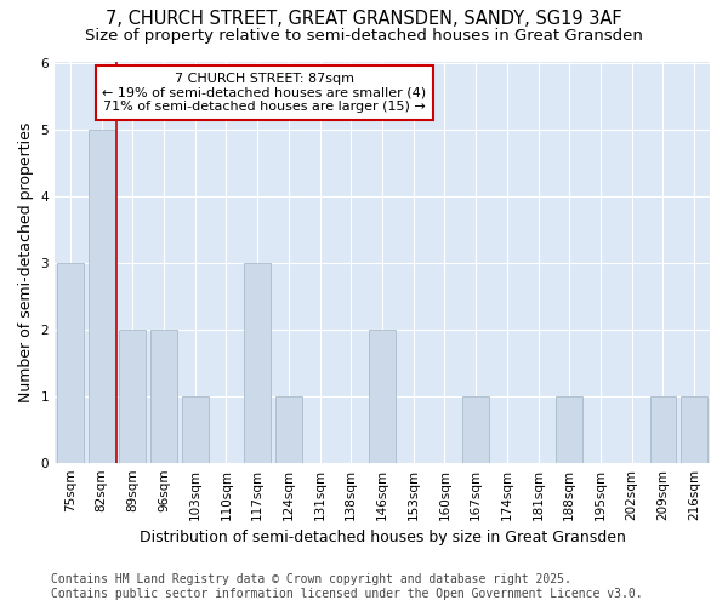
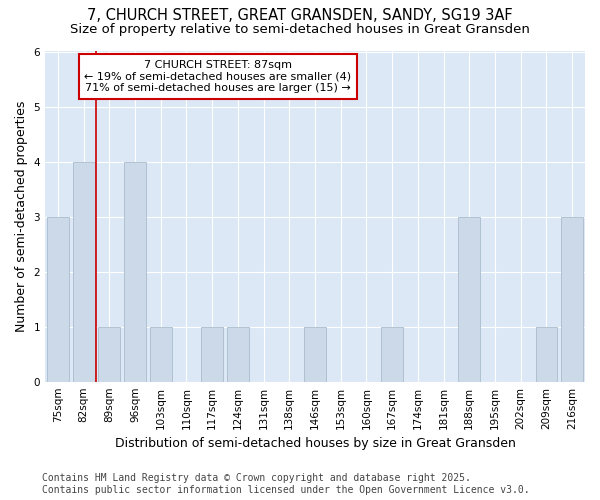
82sqm: 5 -> 4
89sqm: 2 -> 1
96sqm: 2 -> 4
117sqm: 3 -> 1
146sqm: 2 -> 1
188sqm: 1 -> 3
216sqm: 1 -> 3
